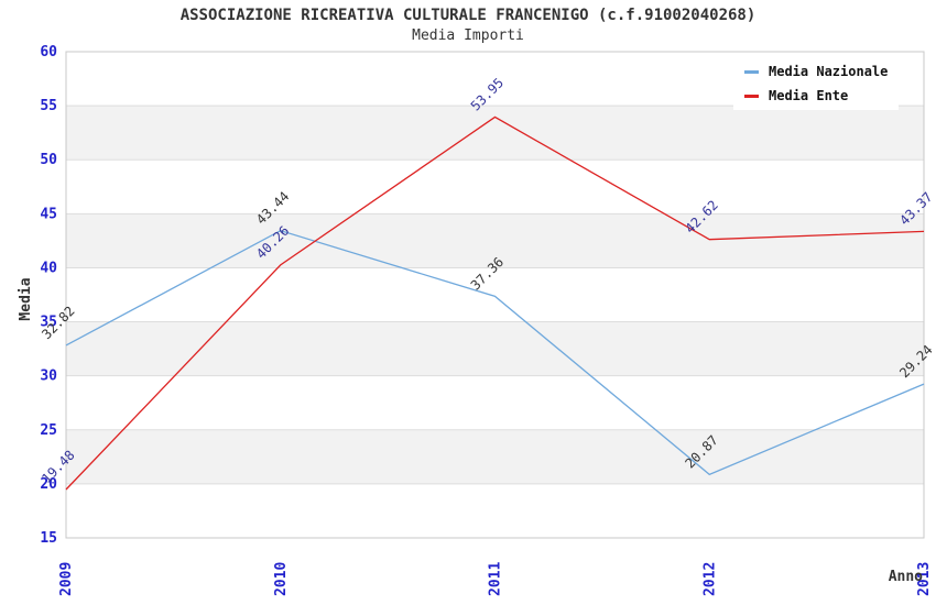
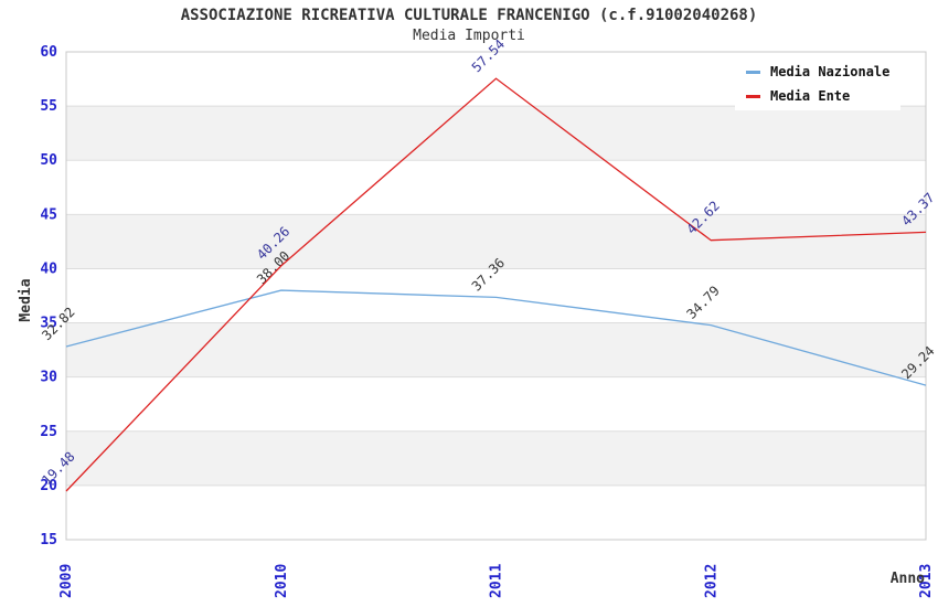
Media Nazionale/2010: 43.44 -> 38.00
Media Ente/2011: 53.95 -> 57.54
Media Nazionale/2012: 20.87 -> 34.79
